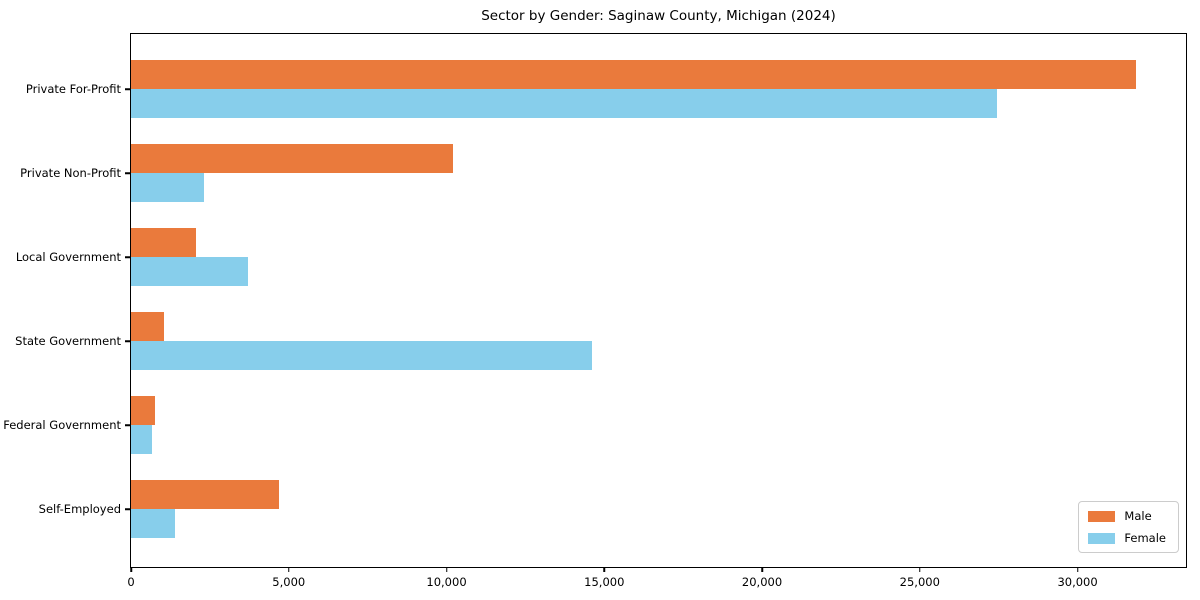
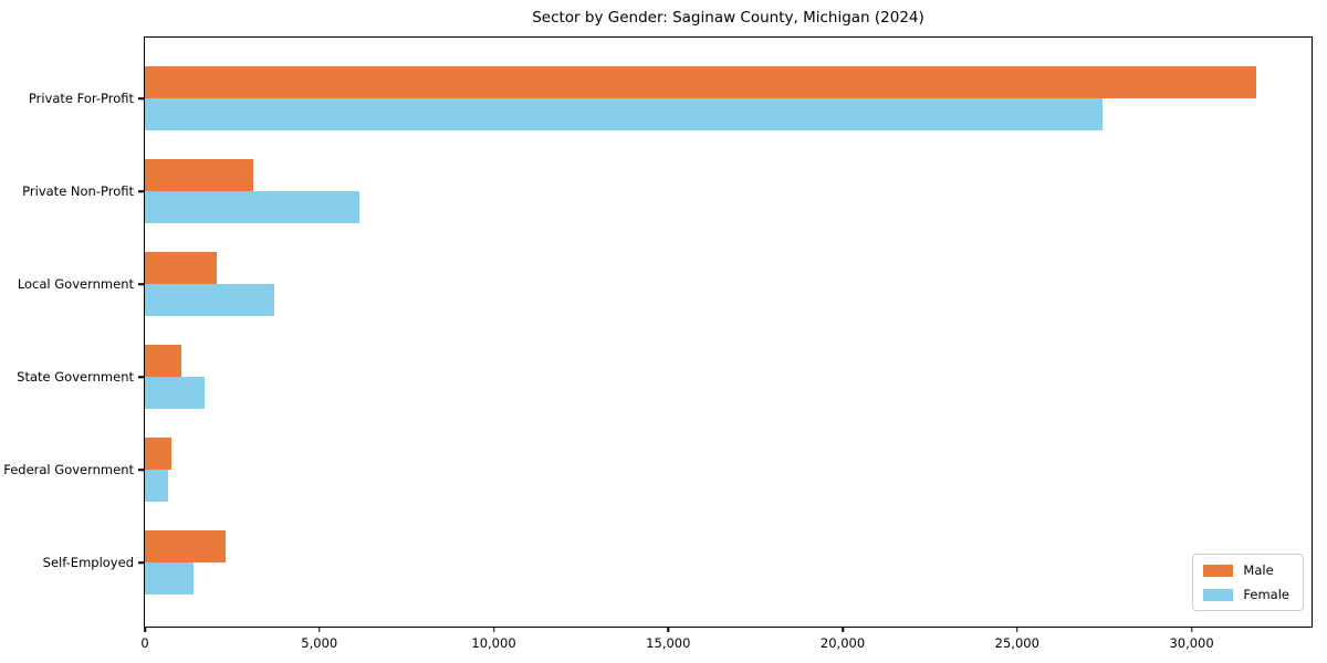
Male/Private Non-Profit: 10200 -> 3100
Female/Private Non-Profit: 2300 -> 6200
Female/State Government: 14600 -> 1700
Male/Self-Employed: 4700 -> 2300
